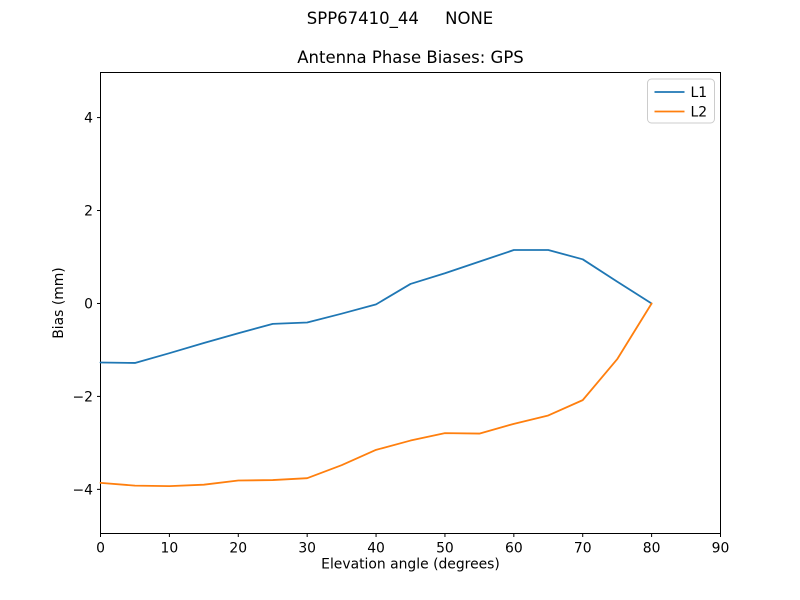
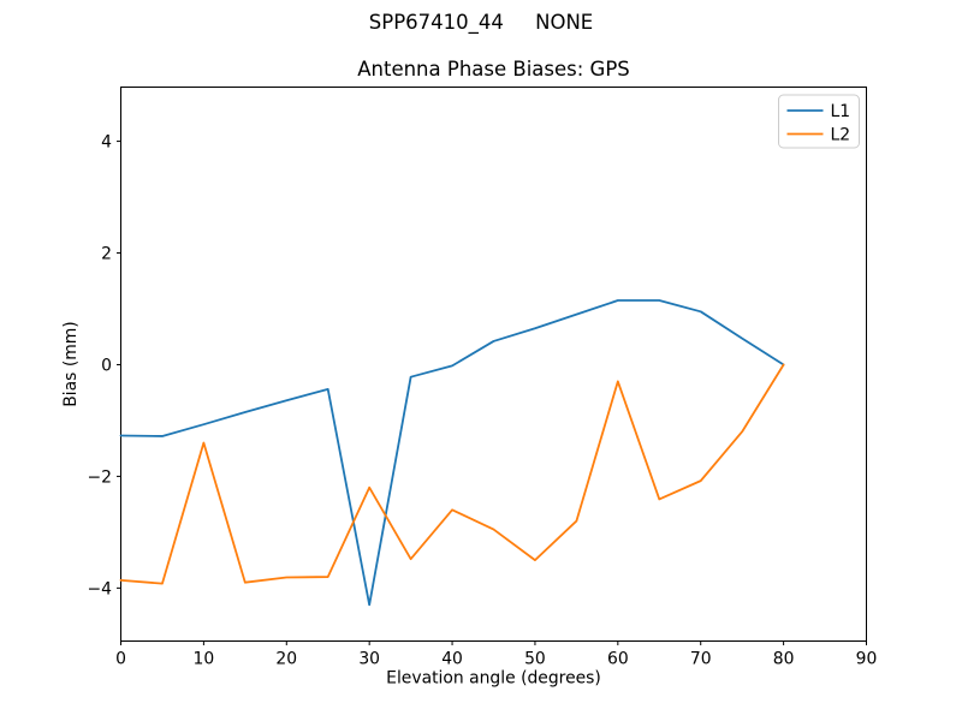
L2/10: -3.9 -> -1.4
L1/30: -0.4 -> -4.3
L2/30: -3.8 -> -2.2
L2/40: -3.1 -> -2.6
L2/50: -2.8 -> -3.5
L2/60: -2.6 -> -0.3
